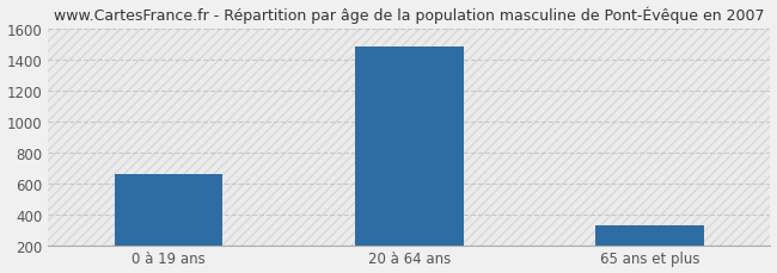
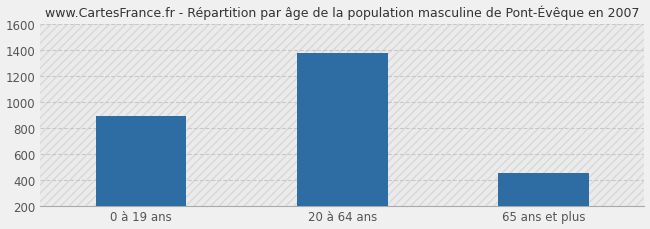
0 à 19 ans: 660 -> 890
20 à 64 ans: 1490 -> 1380
65 ans et plus: 330 -> 450
